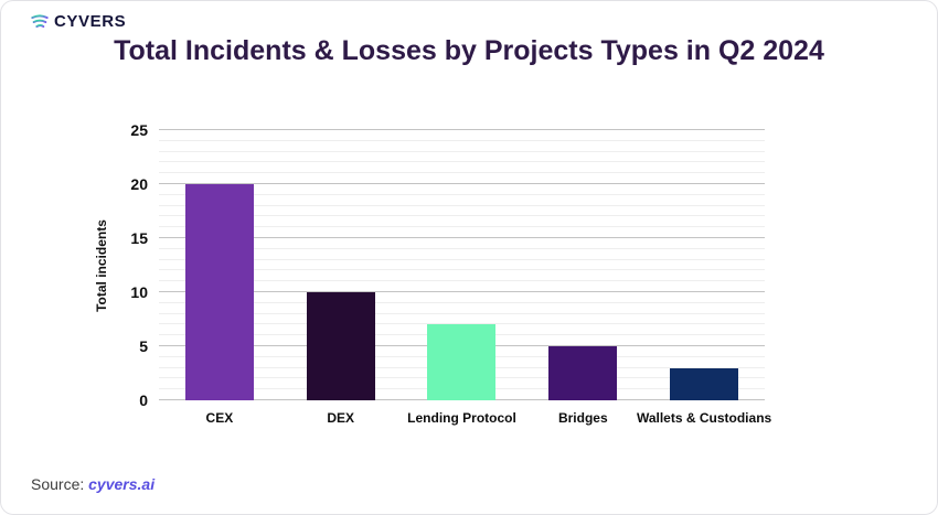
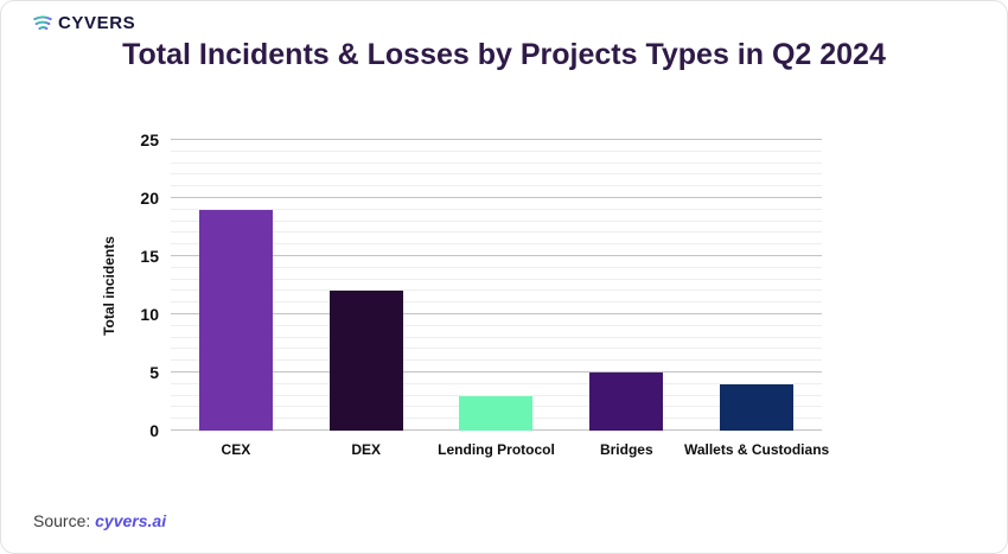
CEX: 20 -> 19
DEX: 10 -> 12
Lending Protocol: 7 -> 3
Wallets & Custodians: 3 -> 4
